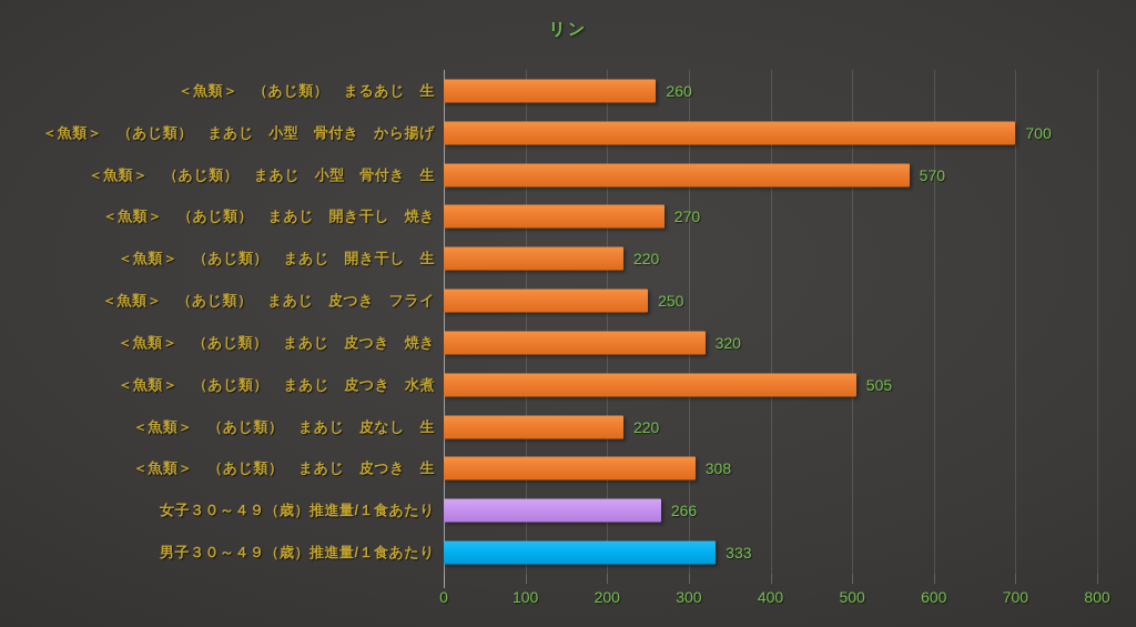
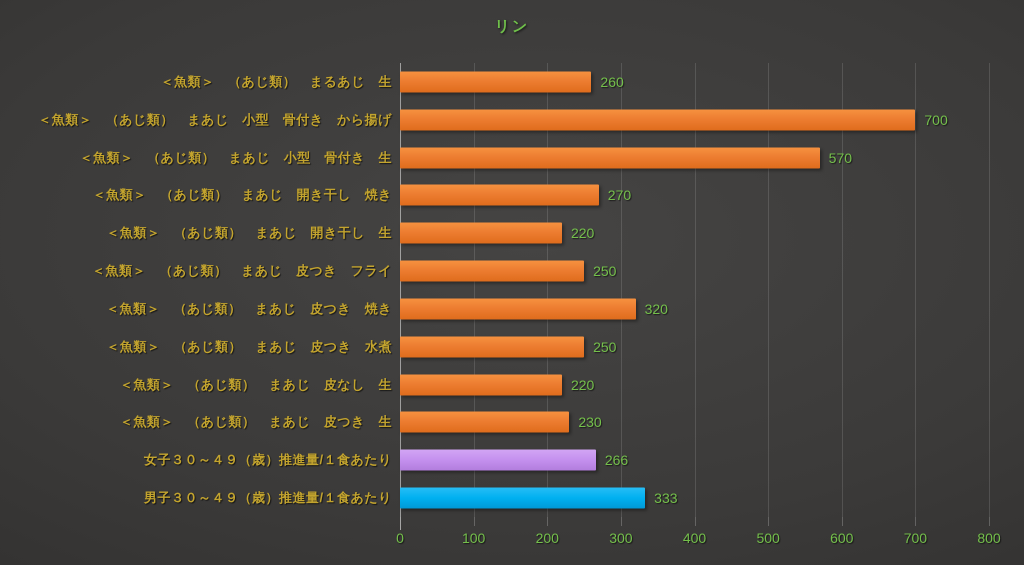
＜魚類＞ （あじ類） まあじ 皮つき 水煮: 505 -> 250
＜魚類＞ （あじ類） まあじ 皮つき 生: 308 -> 230
